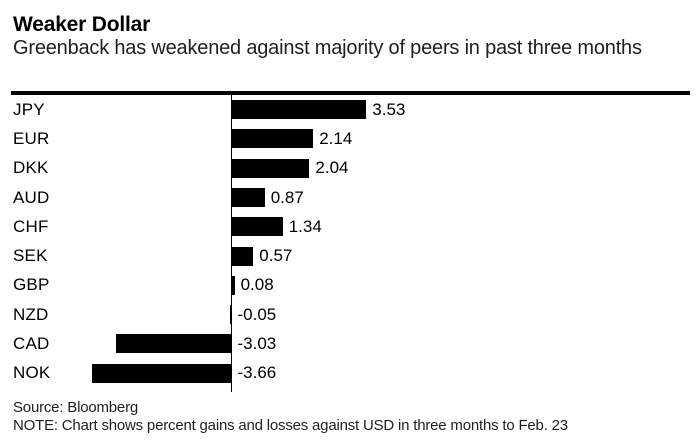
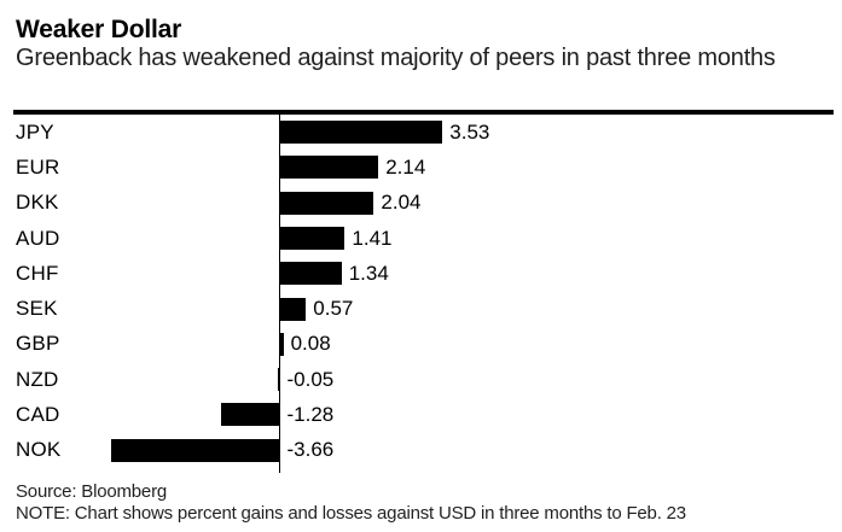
AUD: 0.87 -> 1.41
CAD: -3.03 -> -1.28
